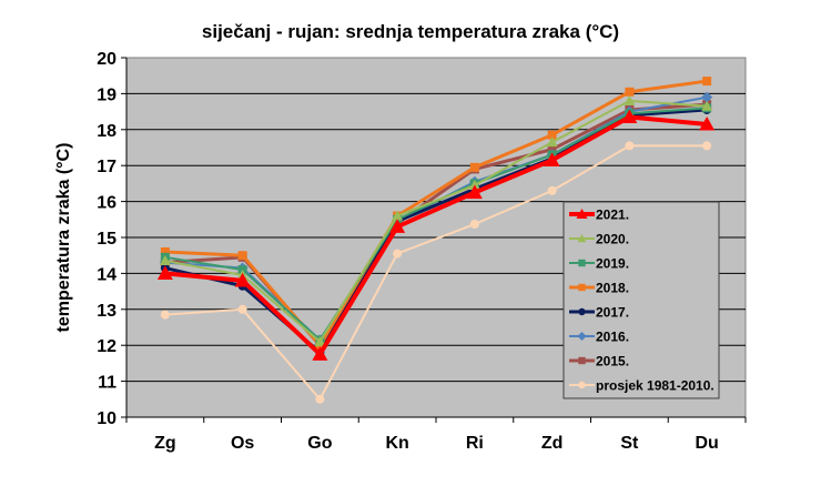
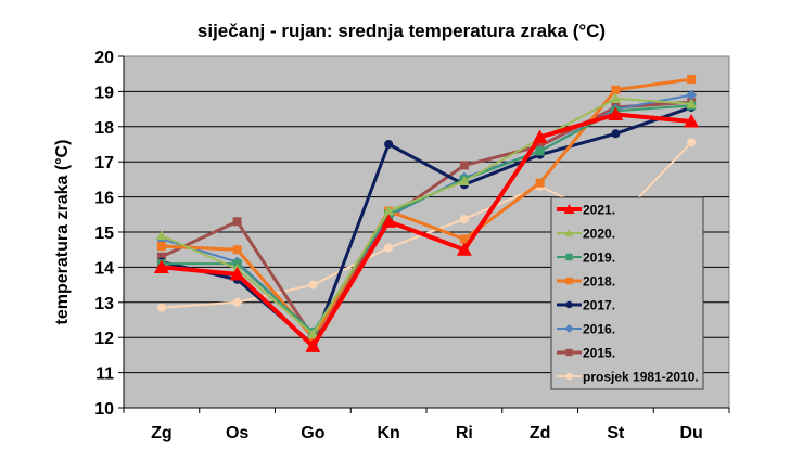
2020./Zg: 14.3 -> 14.9
2019./Zg: 14.4 -> 14.1
2016./Zg: 14.3 -> 14.8
2015./Os: 14.4 -> 15.3
prosjek 1981-2010./Go: 10.5 -> 13.5
2017./Kn: 15.4 -> 17.5
2021./Ri: 16.2 -> 14.5
2018./Ri: 16.9 -> 14.8
2021./Zd: 17.1 -> 17.7
2018./Zd: 17.9 -> 16.4
2017./St: 18.4 -> 17.8
prosjek 1981-2010./St: 17.6 -> 15.3
